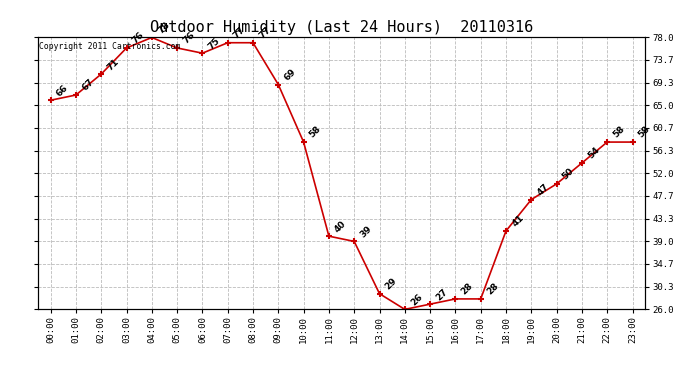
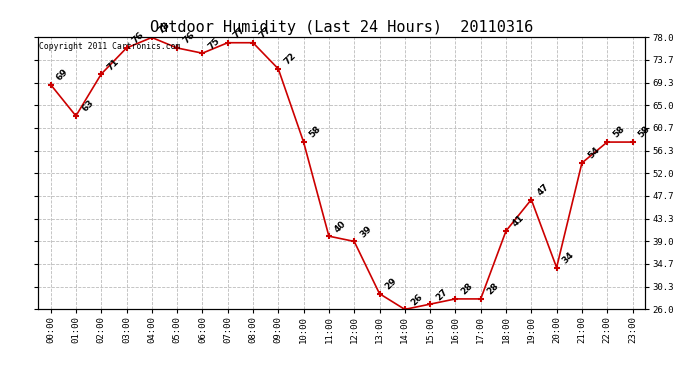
00:00: 66 -> 69
01:00: 67 -> 63
09:00: 69 -> 72
20:00: 50 -> 34
